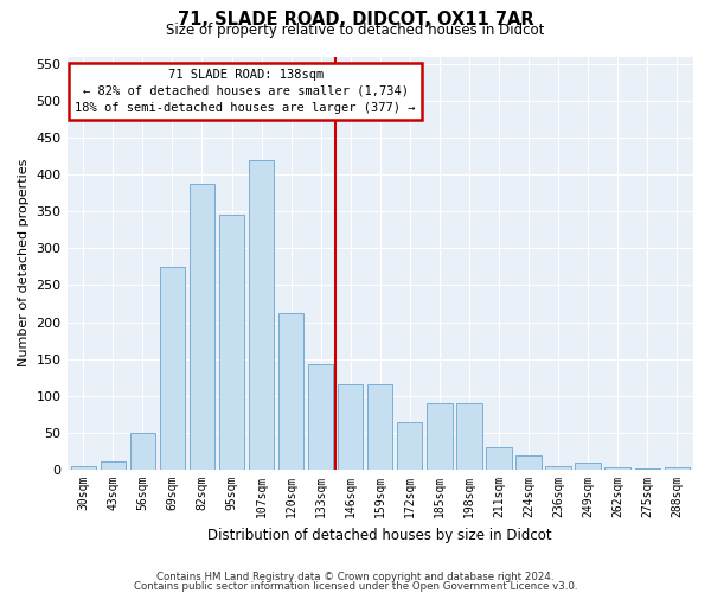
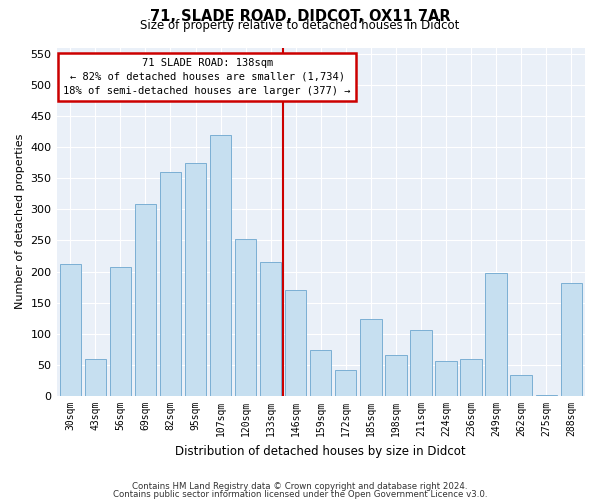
30sqm: 5 -> 212
43sqm: 12 -> 60
56sqm: 50 -> 208
69sqm: 275 -> 308
82sqm: 387 -> 360
95sqm: 345 -> 374
120sqm: 212 -> 252
133sqm: 143 -> 216
146sqm: 115 -> 170
159sqm: 115 -> 74
172sqm: 65 -> 42
185sqm: 90 -> 124
198sqm: 90 -> 66
211sqm: 30 -> 106
224sqm: 19 -> 56
236sqm: 5 -> 60
249sqm: 10 -> 198
262sqm: 3 -> 34
288sqm: 3 -> 182
